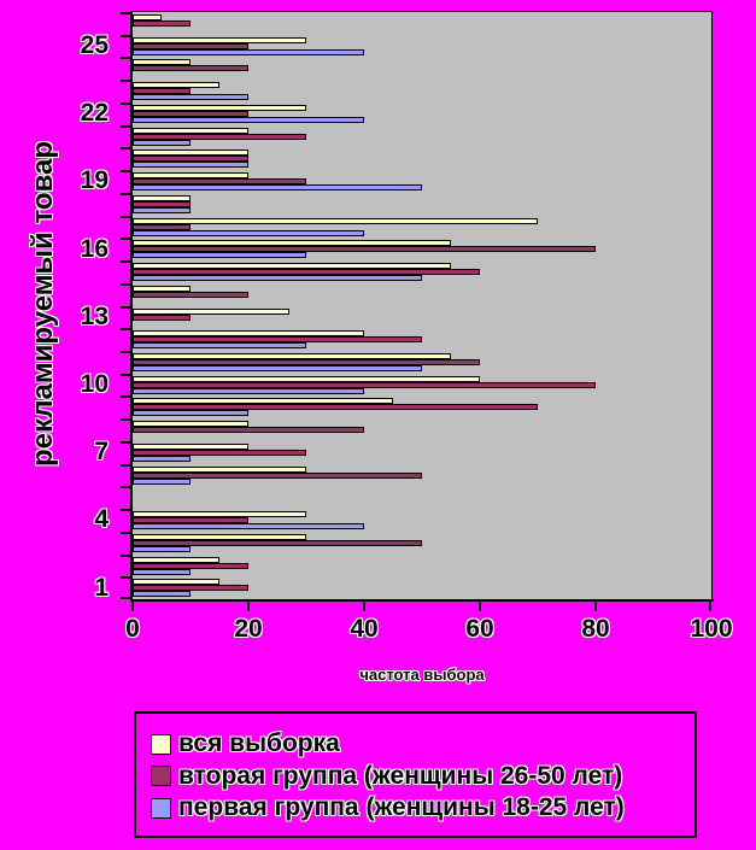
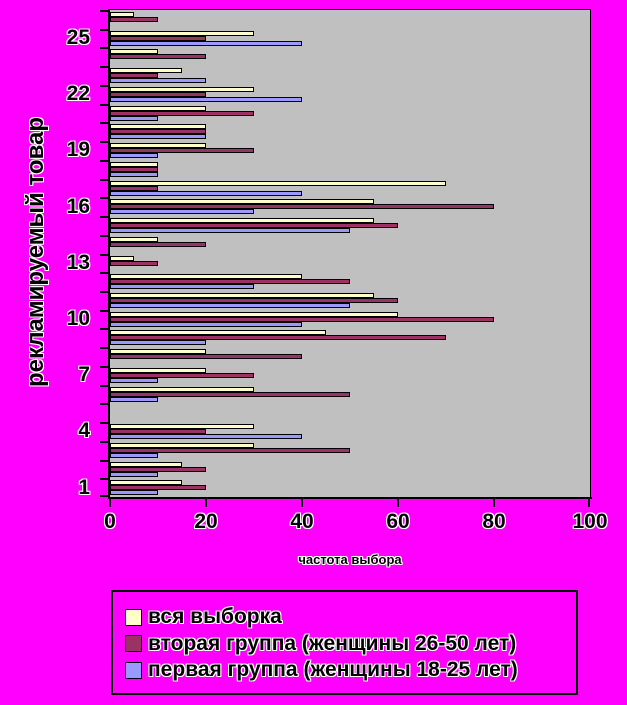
вся выборка/13: 27 -> 5
первая группа (женщины 18-25 лет)/19: 50 -> 10
